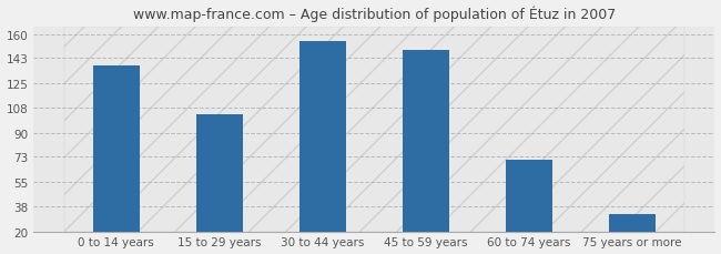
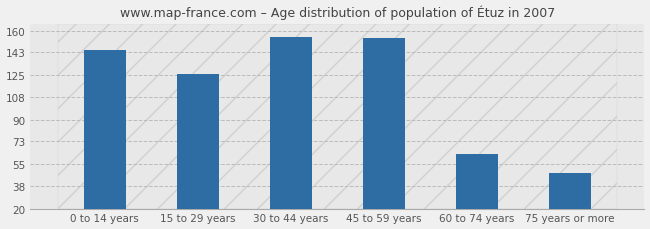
0 to 14 years: 138 -> 145
15 to 29 years: 103 -> 126
45 to 59 years: 149 -> 154
60 to 74 years: 71 -> 63
75 years or more: 32 -> 48
